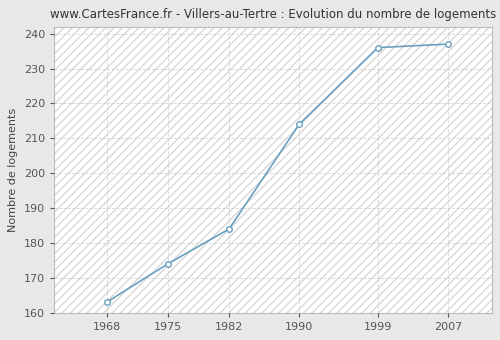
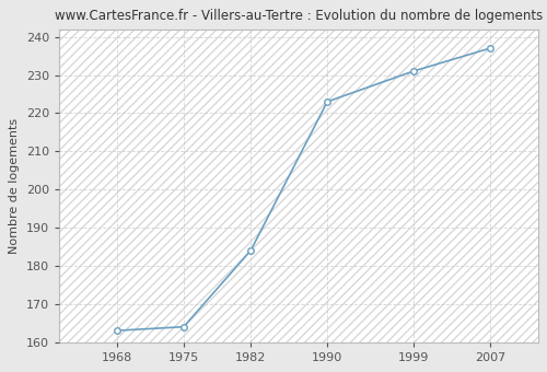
1975: 174 -> 164
1990: 214 -> 223
1999: 236 -> 231
